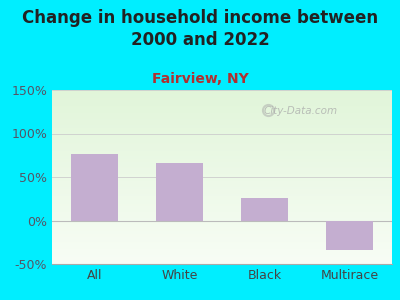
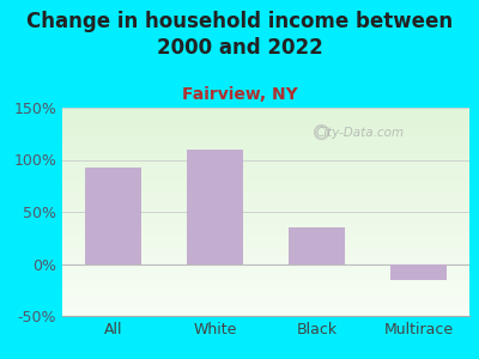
All: 76% -> 93%
White: 66% -> 110%
Black: 26% -> 35%
Multirace: -34% -> -15%
